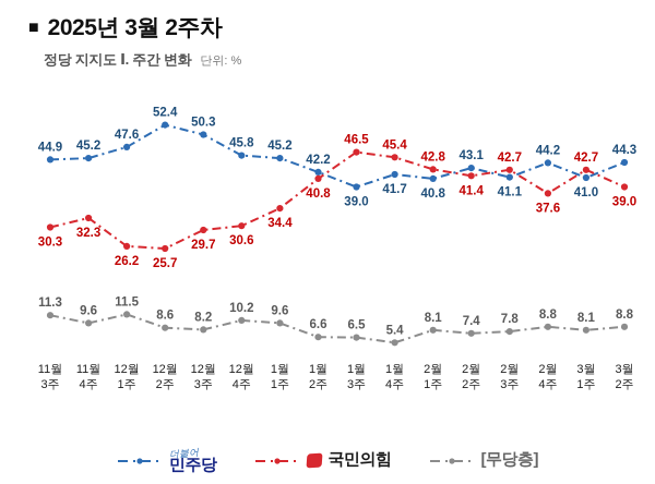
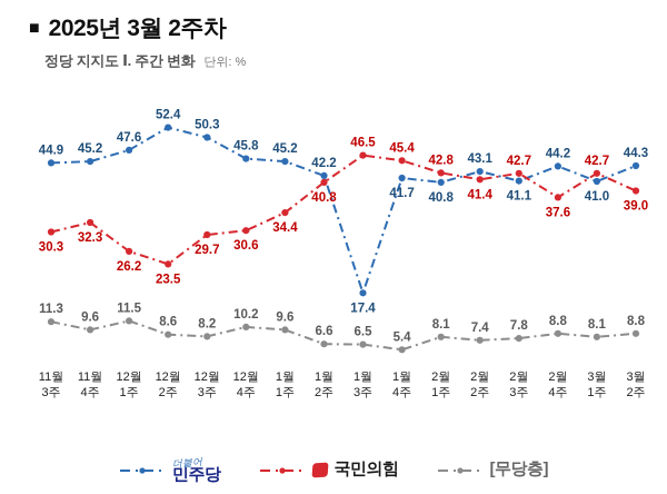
국민의힘/12월 2주: 25.7 -> 23.5
민주당/1월 3주: 39.0 -> 17.4
